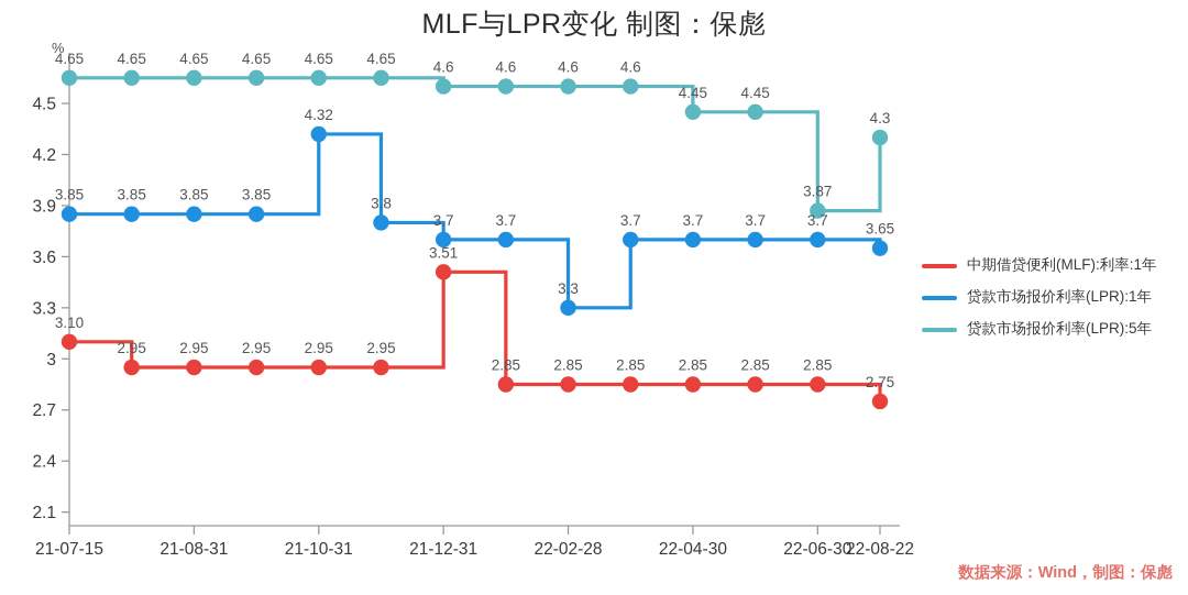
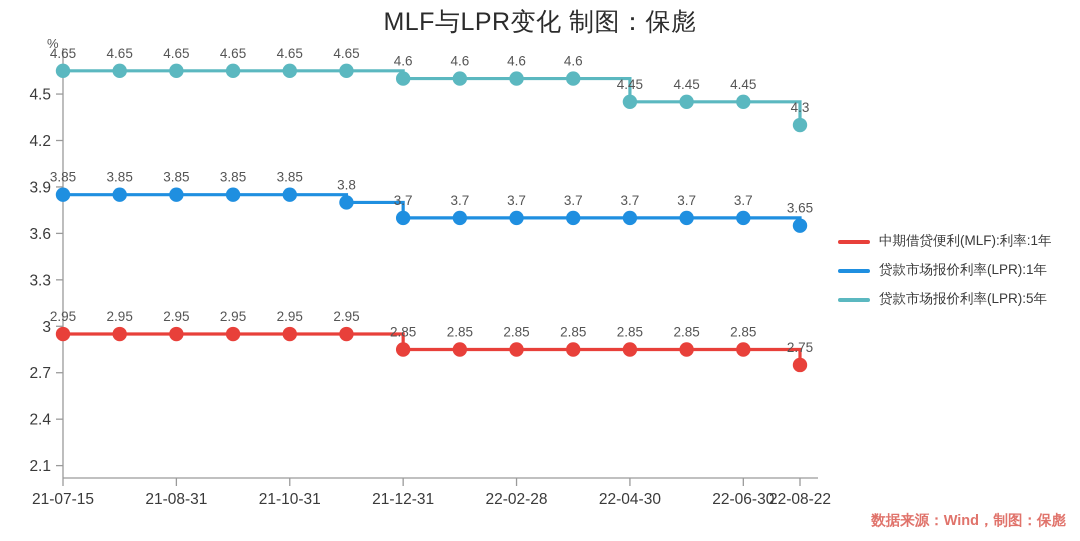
中期借贷便利(MLF):利率:1年/21-07-15: 3.10 -> 2.95
贷款市场报价利率(LPR):1年/21-10-31: 4.32 -> 3.85
中期借贷便利(MLF):利率:1年/21-12-31: 3.51 -> 2.85
贷款市场报价利率(LPR):1年/22-02-28: 3.3 -> 3.7
贷款市场报价利率(LPR):5年/22-06-30: 3.87 -> 4.45
